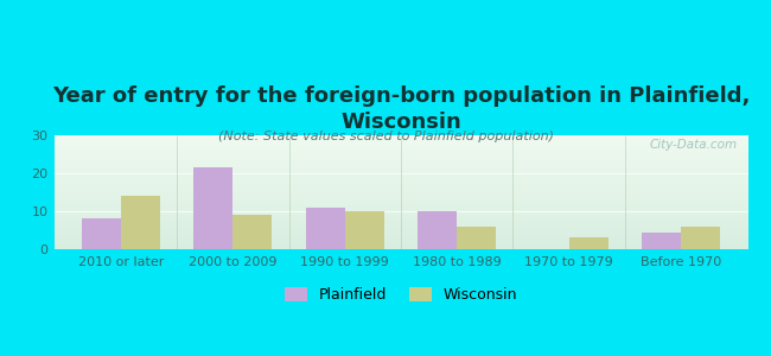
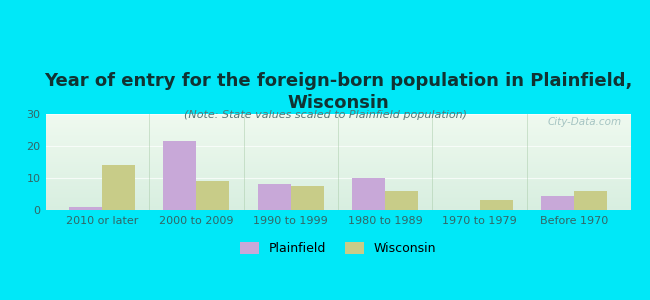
Plainfield/2010 or later: 8.0 -> 1.0
Plainfield/1990 to 1999: 11.0 -> 8.0
Wisconsin/1990 to 1999: 10.0 -> 7.5
